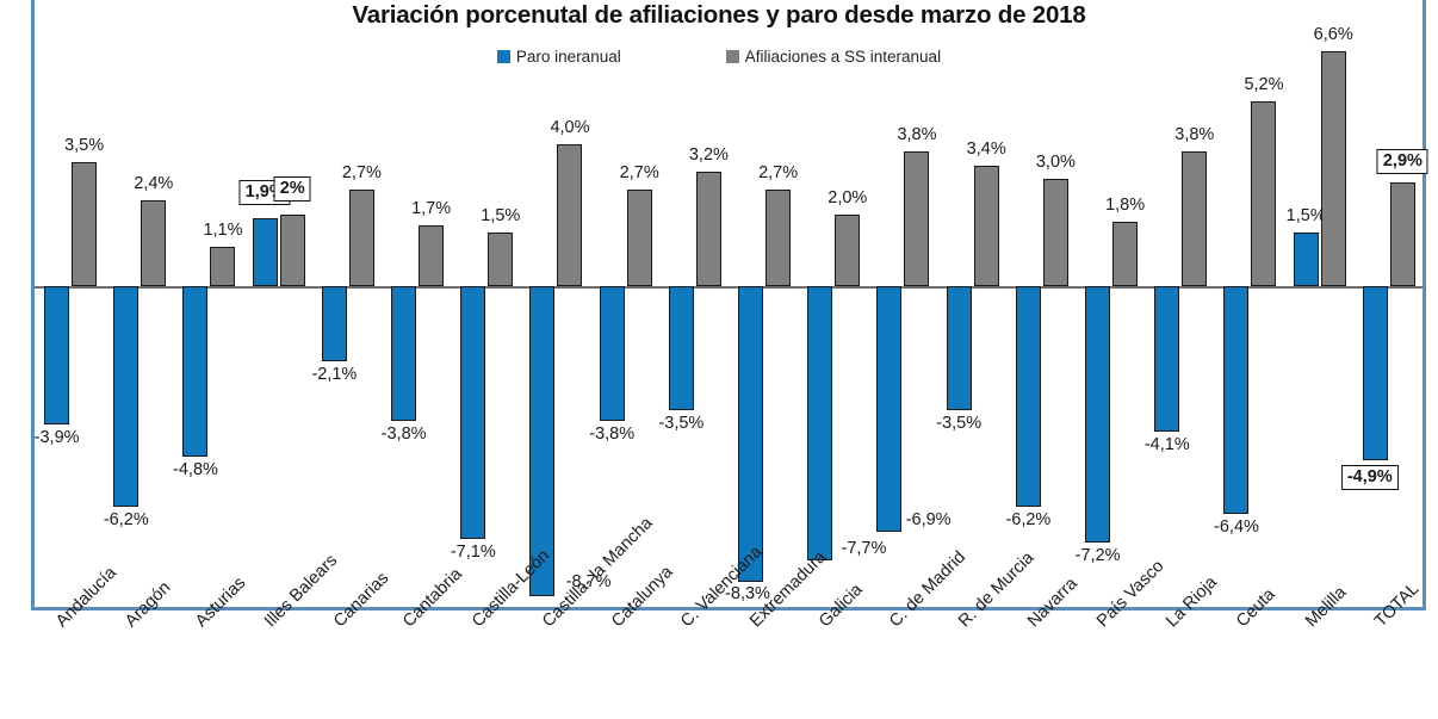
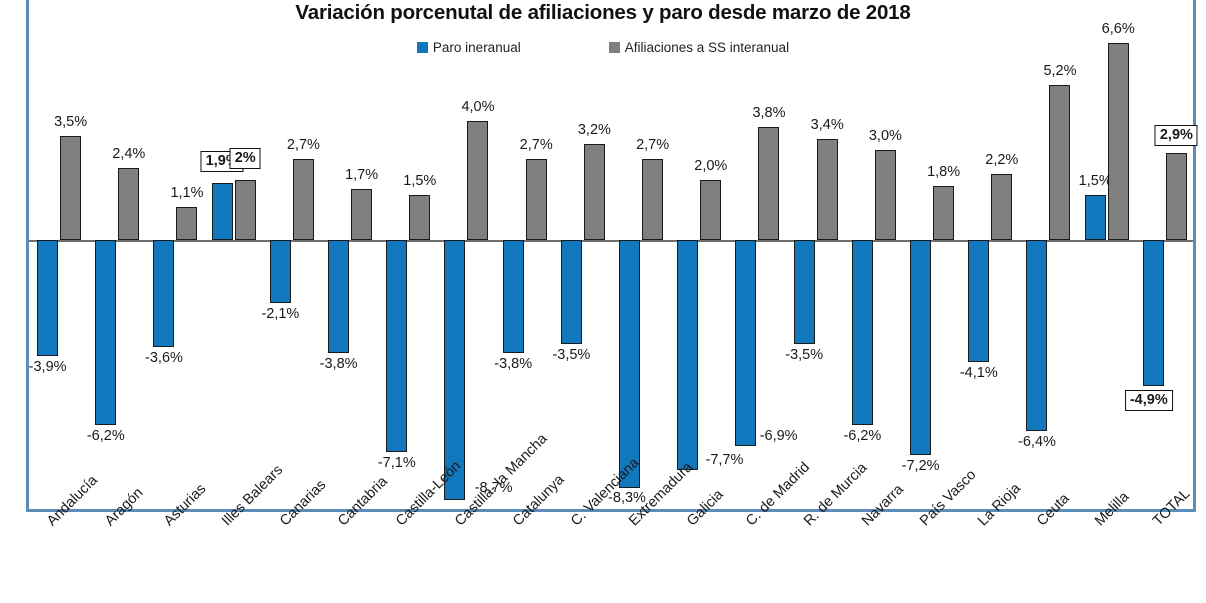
Paro ineranual/Asturias: -4,8% -> -3,6%
Afiliaciones a SS interanual/La Rioja: 3,8% -> 2,2%
